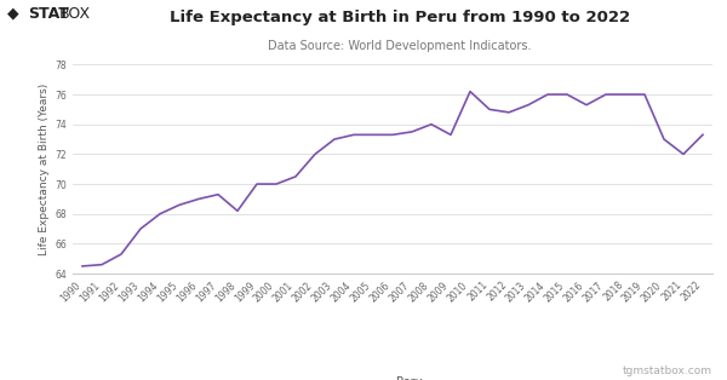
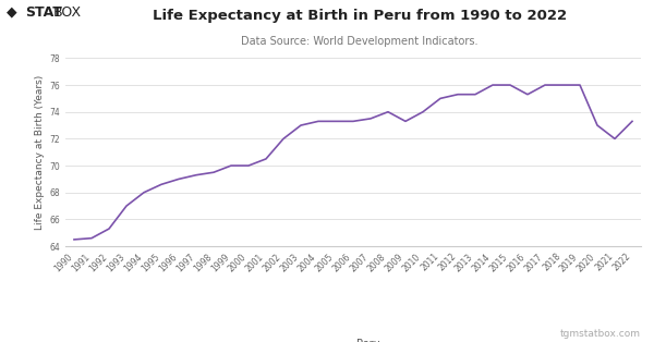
1998: 68.2 -> 69.5
2010: 76.2 -> 74.0
2012: 74.8 -> 75.3
